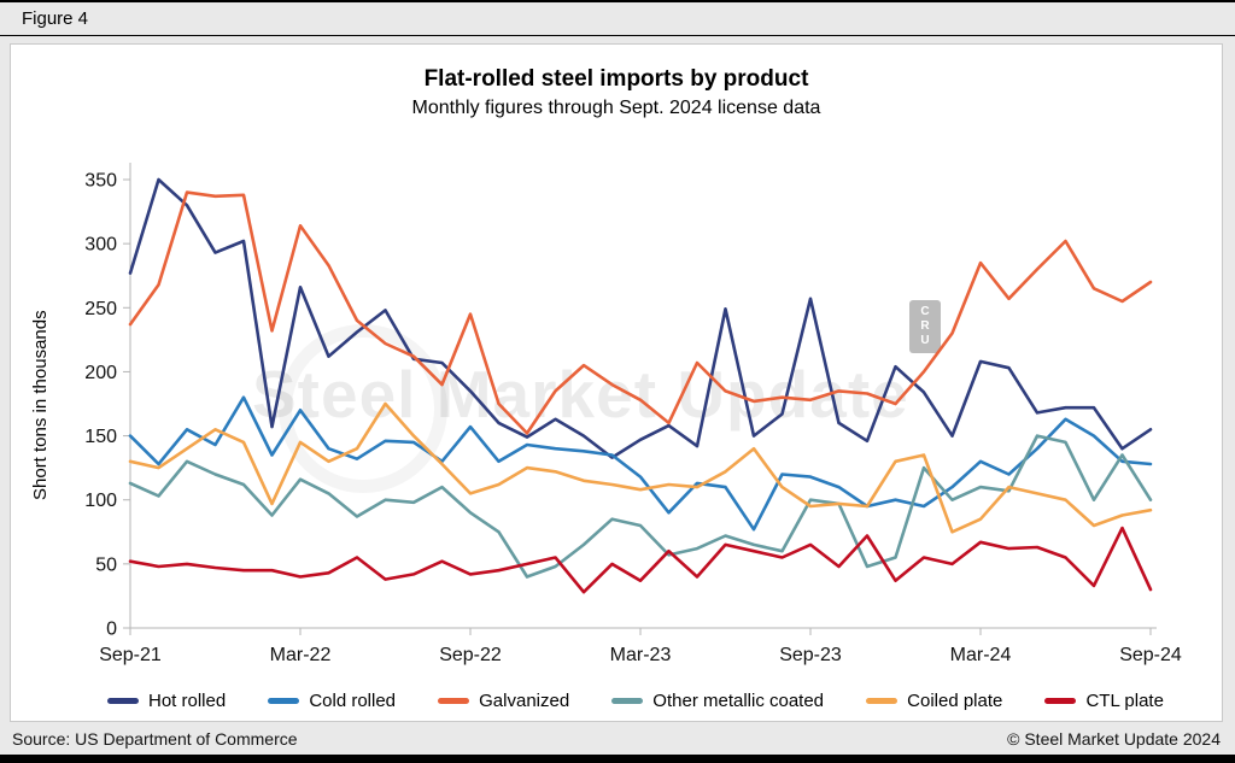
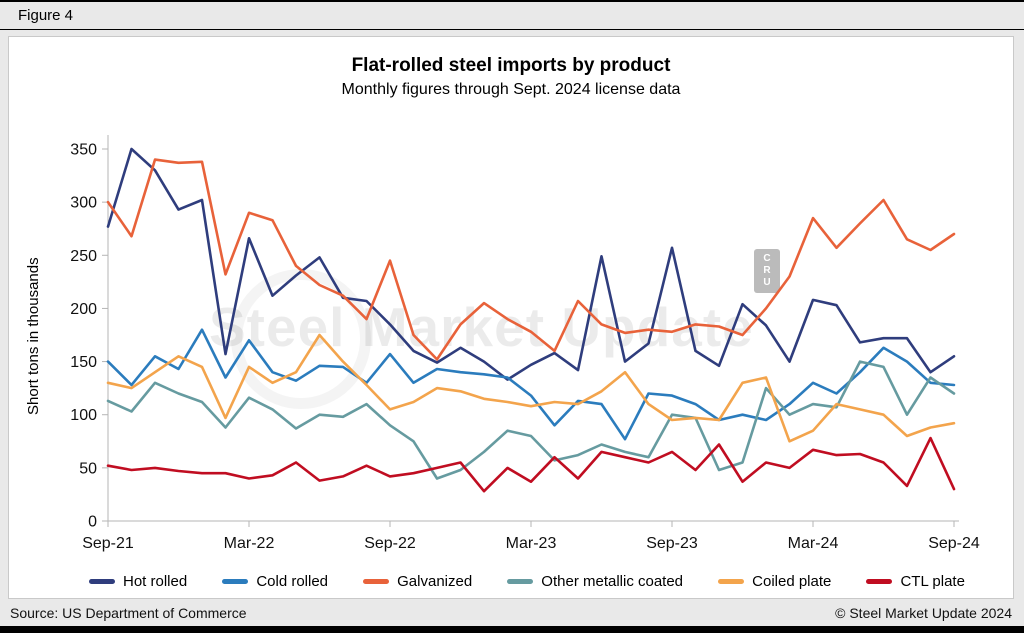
Galvanized/Sep-21: 237 -> 300
Galvanized/Mar-22: 314 -> 290
Other metallic coated/Sep-24: 100 -> 120
